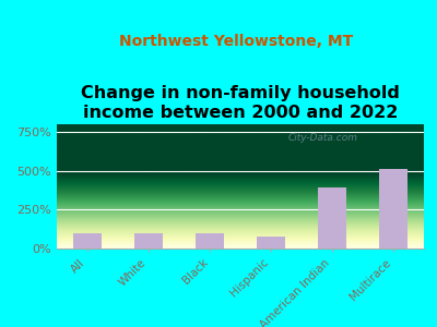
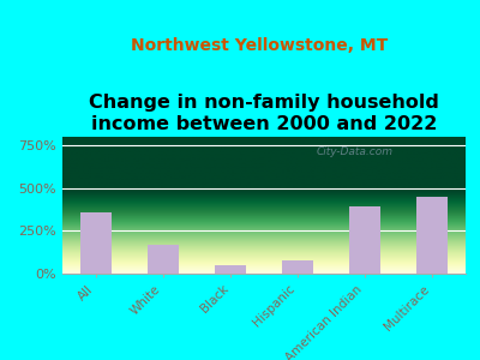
All: 100% -> 360%
White: 100% -> 170%
Black: 100% -> 50%
Multirace: 510% -> 450%
